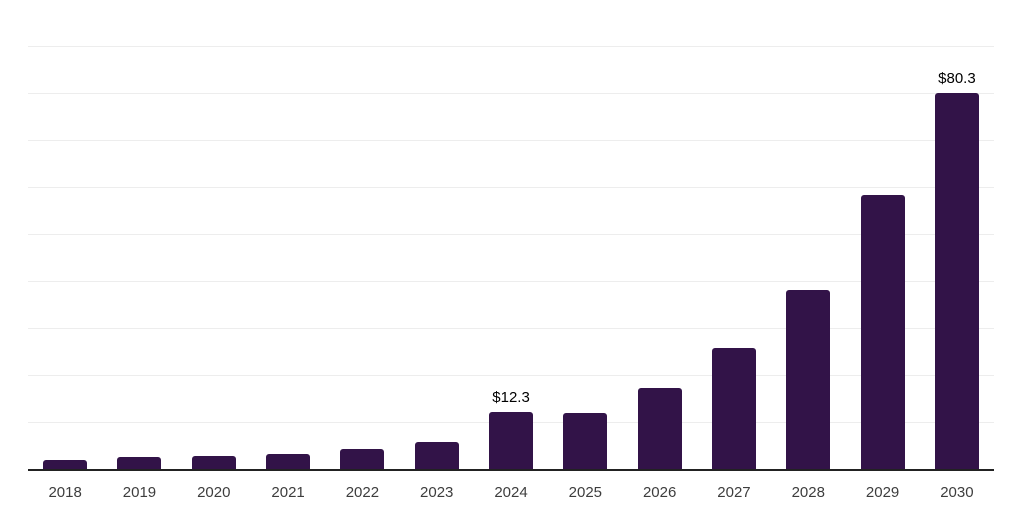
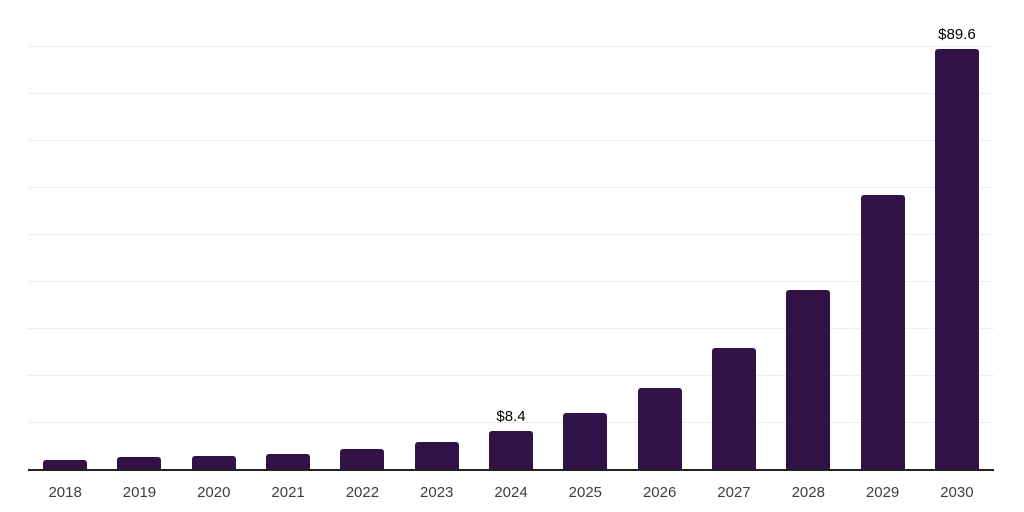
2024: $12.3 -> $8.4
2030: $80.3 -> $89.6
